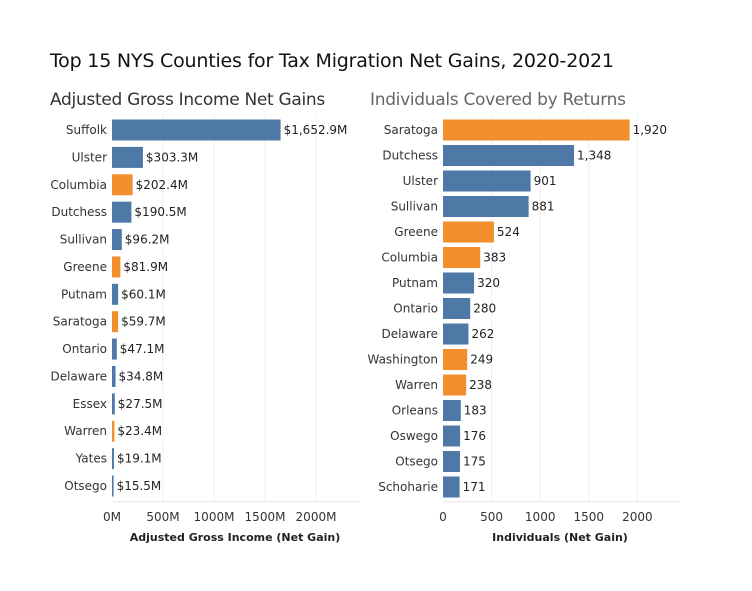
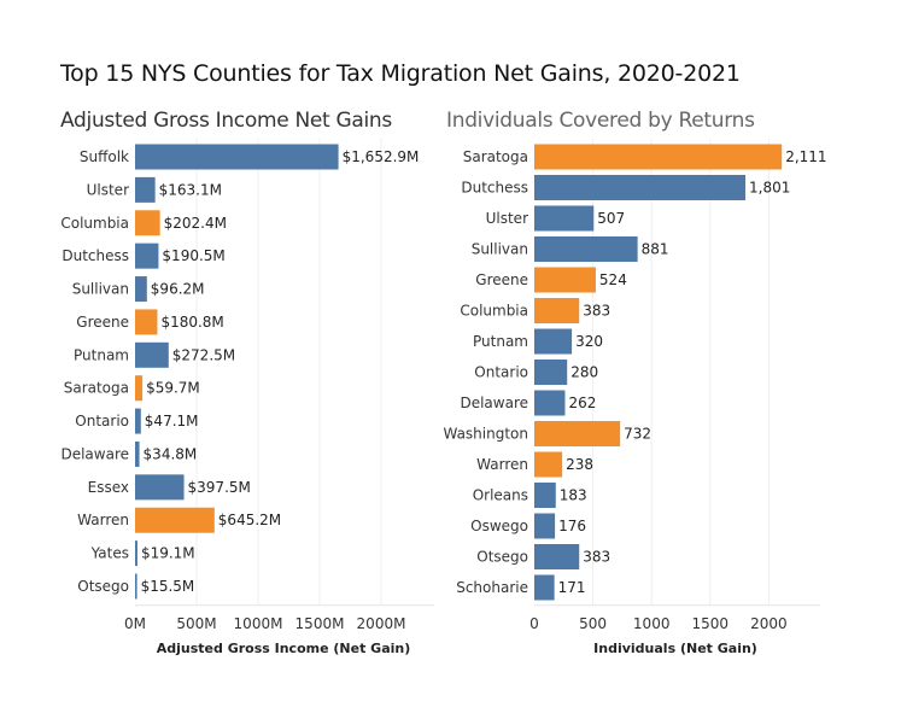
Adjusted Gross Income Net Gains/Ulster: $303.3M -> $163.1M
Adjusted Gross Income Net Gains/Greene: $81.9M -> $180.8M
Adjusted Gross Income Net Gains/Putnam: $60.1M -> $272.5M
Adjusted Gross Income Net Gains/Essex: $27.5M -> $397.5M
Adjusted Gross Income Net Gains/Warren: $23.4M -> $645.2M
Individuals Covered by Returns/Saratoga: 1,920 -> 2,111
Individuals Covered by Returns/Dutchess: 1,348 -> 1,801
Individuals Covered by Returns/Ulster: 901 -> 507
Individuals Covered by Returns/Washington: 249 -> 732
Individuals Covered by Returns/Otsego: 175 -> 383
